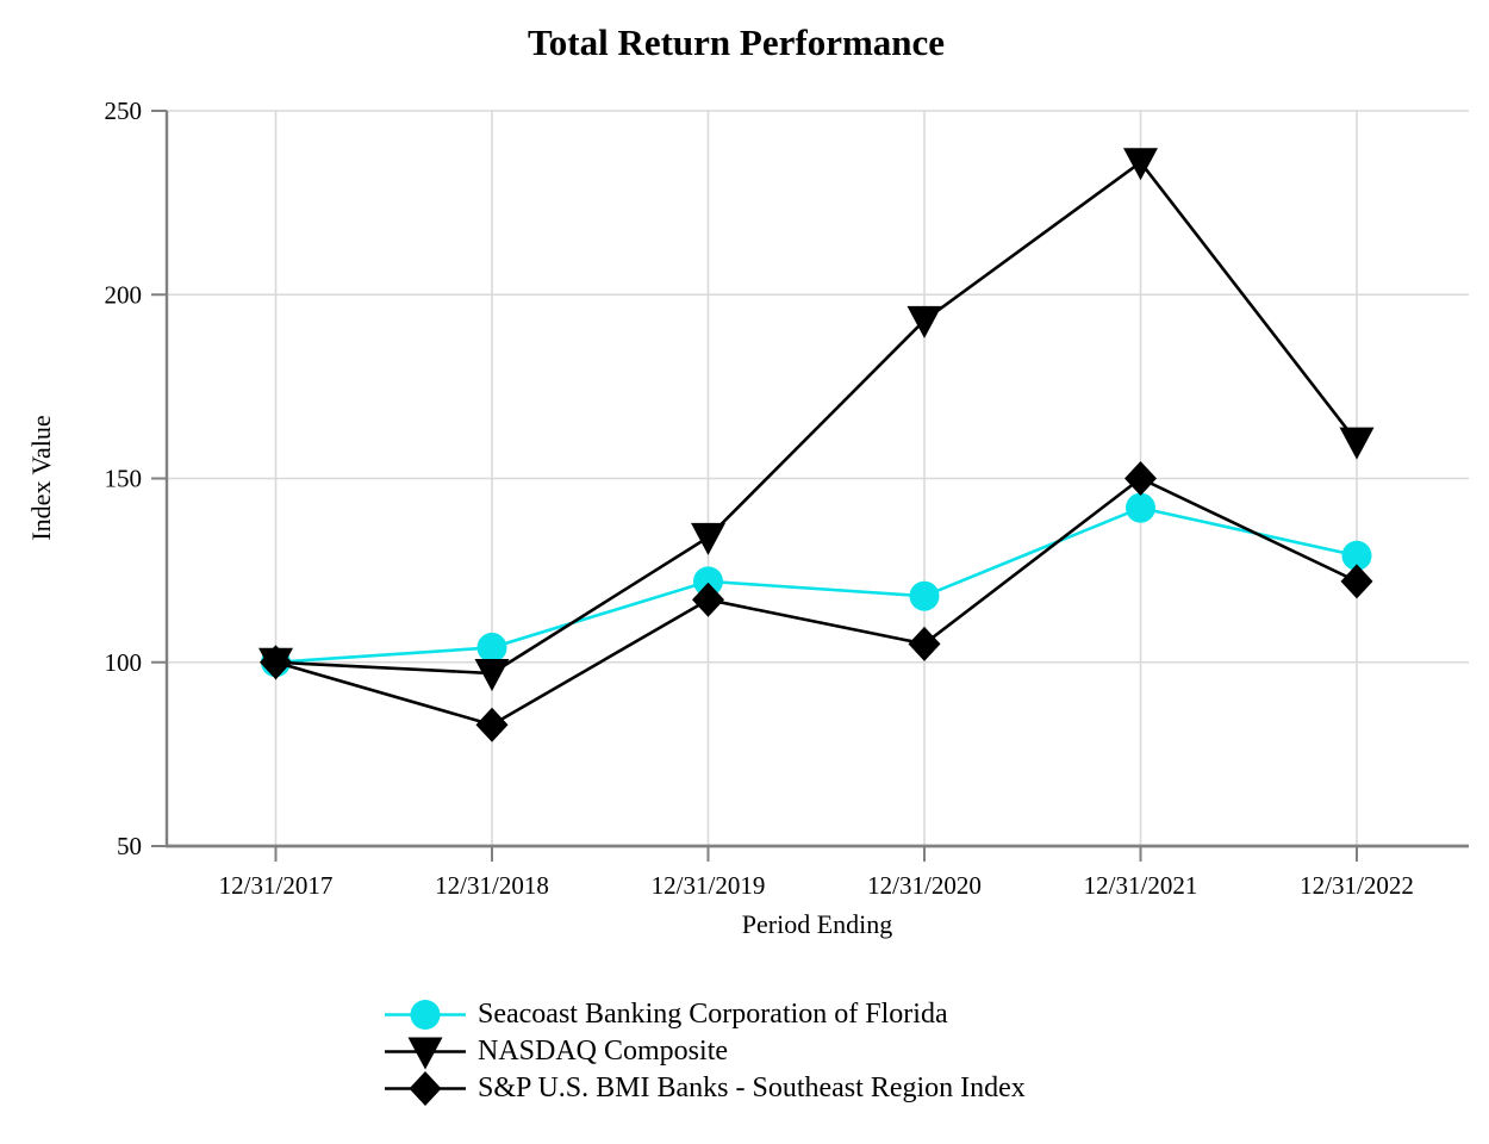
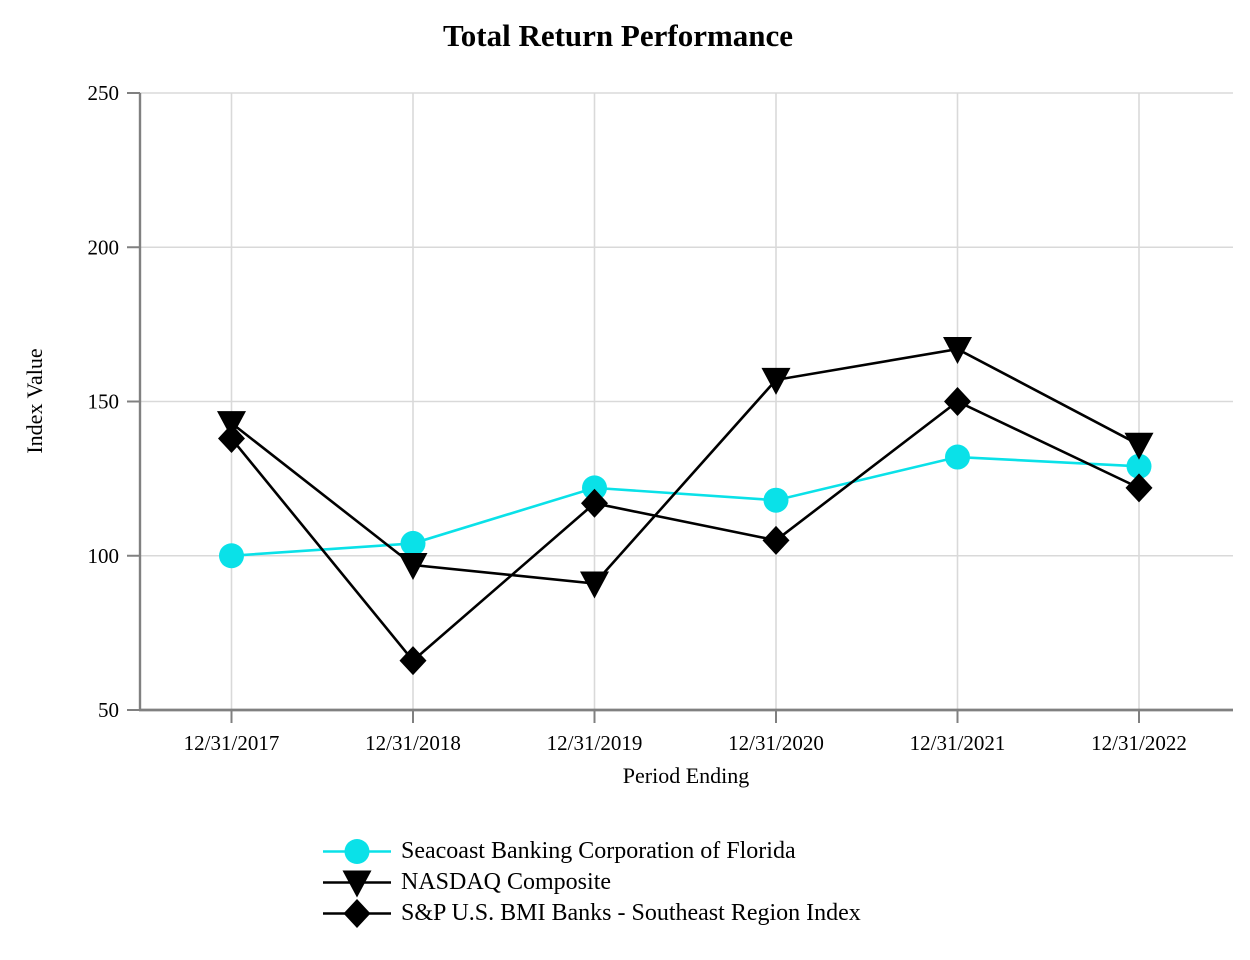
NASDAQ Composite/12/31/2017: 100 -> 143
S&P U.S. BMI Banks - Southeast Region Index/12/31/2017: 100 -> 138
S&P U.S. BMI Banks - Southeast Region Index/12/31/2018: 83 -> 66
NASDAQ Composite/12/31/2019: 134 -> 91
NASDAQ Composite/12/31/2020: 193 -> 157
Seacoast Banking Corporation of Florida/12/31/2021: 142 -> 132
NASDAQ Composite/12/31/2021: 236 -> 167
NASDAQ Composite/12/31/2022: 160 -> 136
